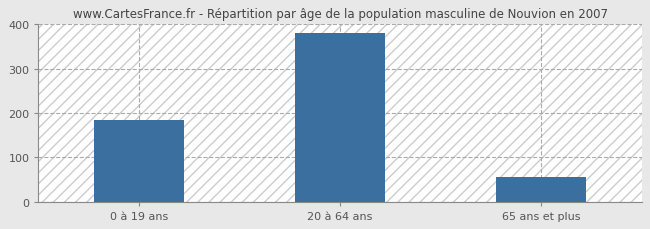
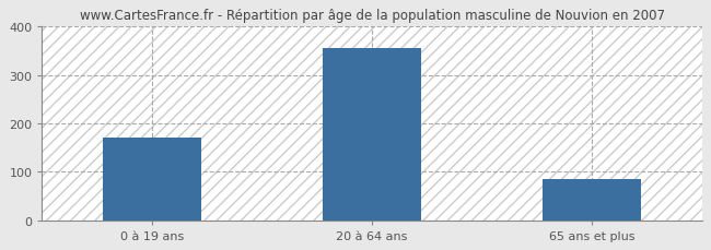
0 à 19 ans: 185 -> 170
20 à 64 ans: 380 -> 355
65 ans et plus: 55 -> 85
